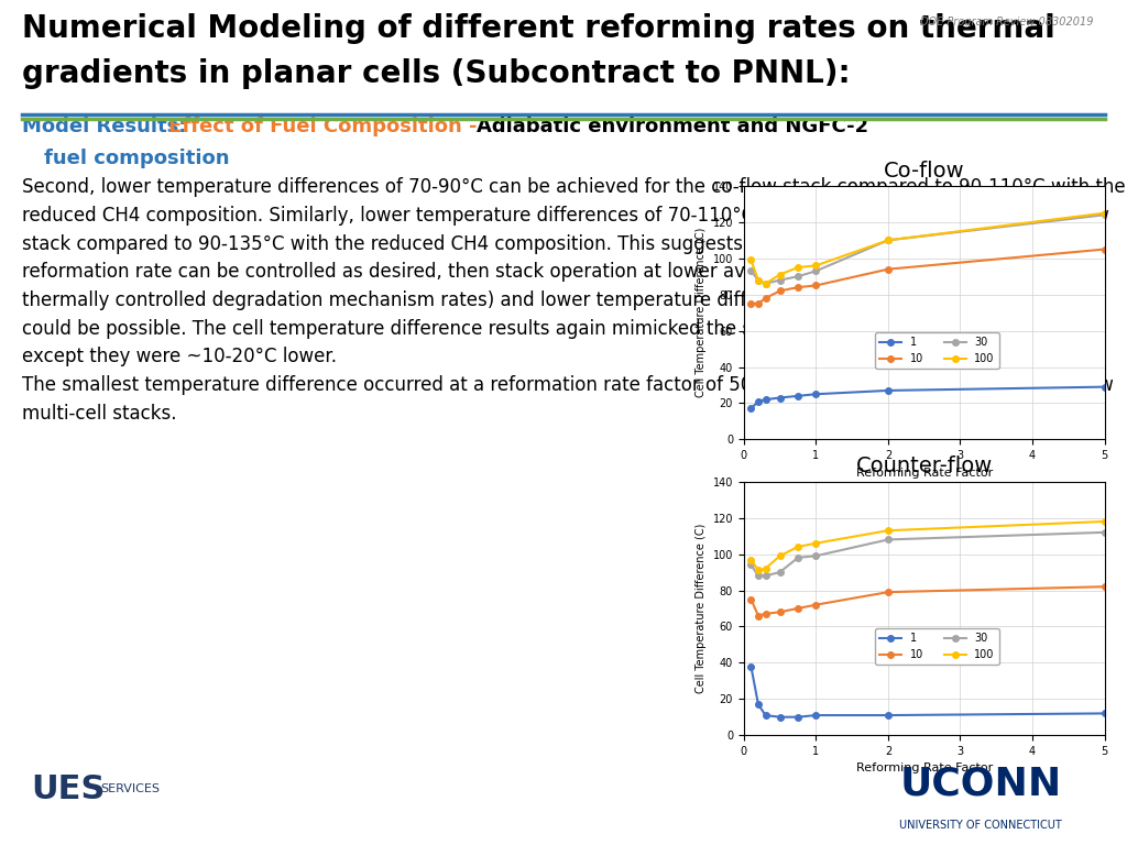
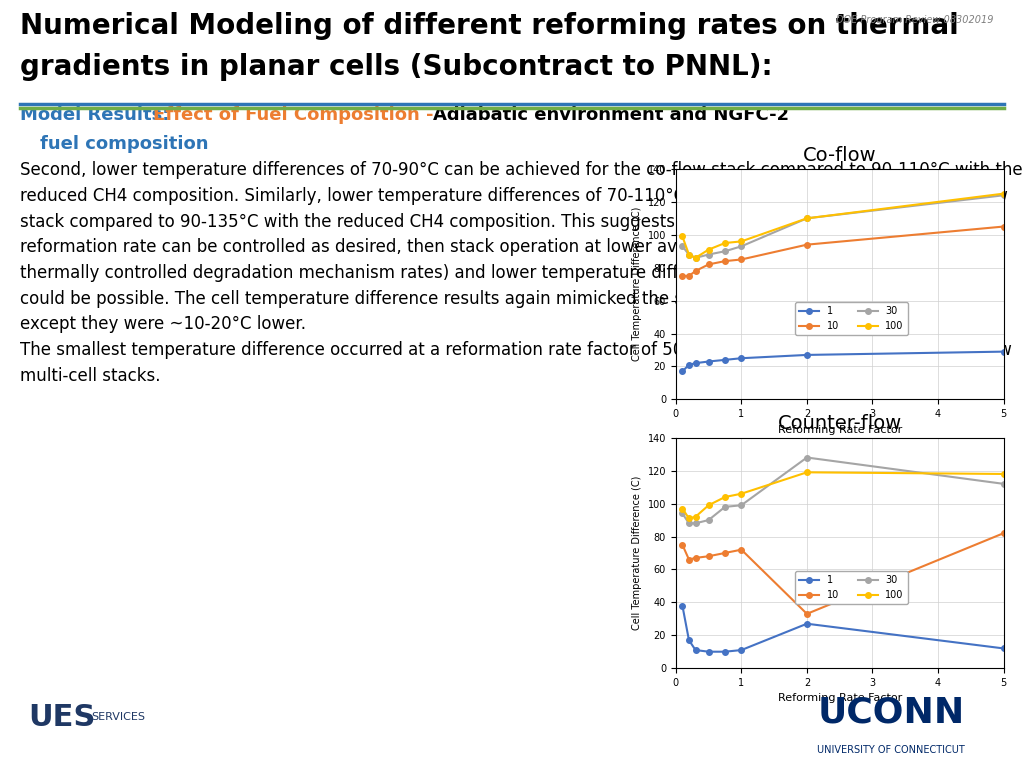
1/2: 11 -> 27
10/2: 79 -> 33
30/2: 108 -> 128
100/2: 113 -> 119
